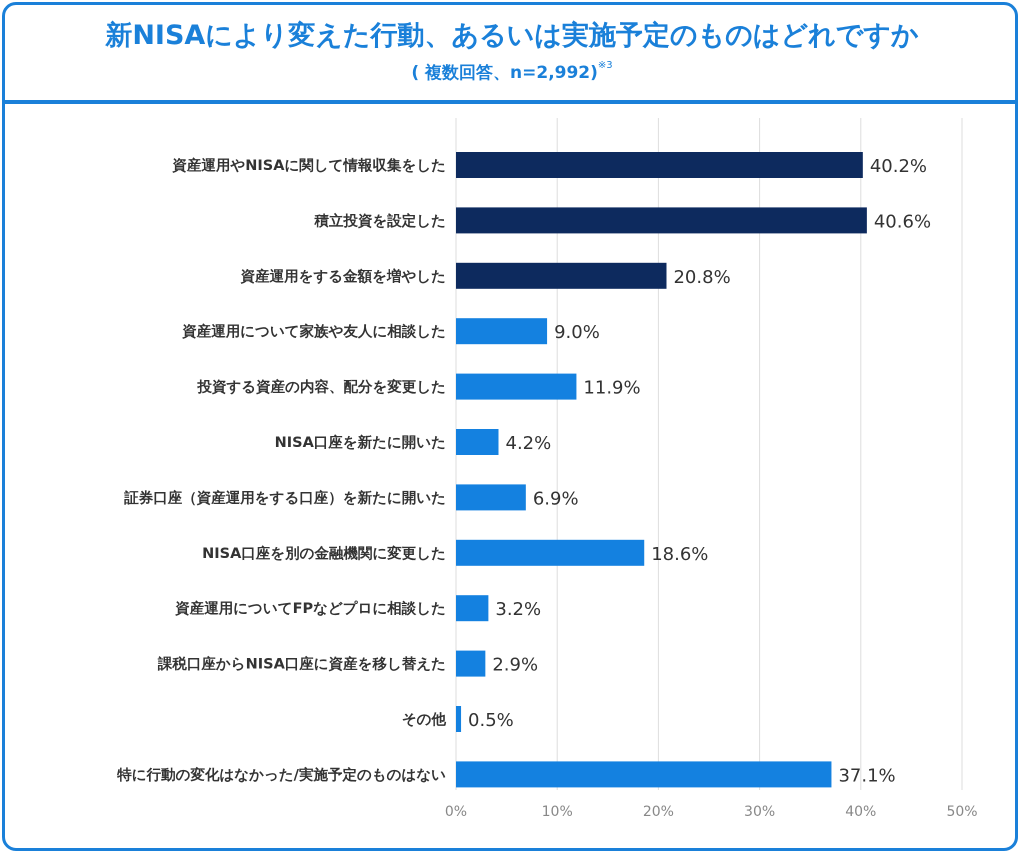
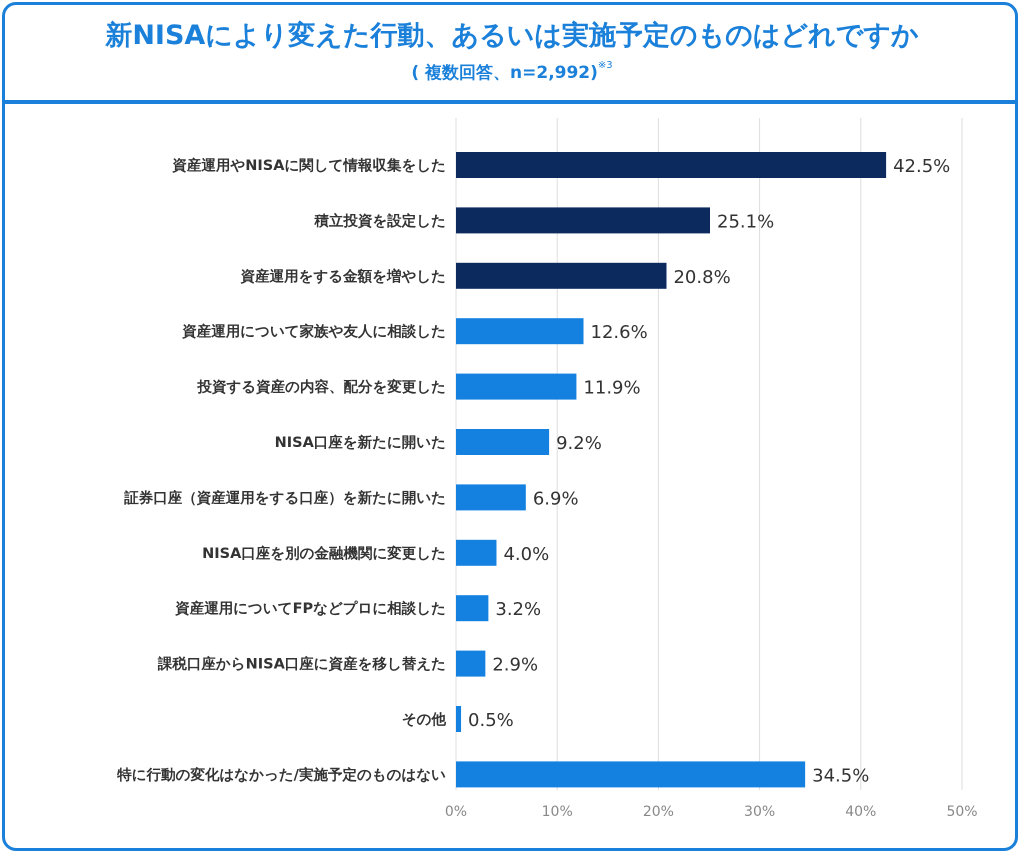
資産運用やNISAに関して情報収集をした: 40.2% -> 42.5%
積立投資を設定した: 40.6% -> 25.1%
資産運用について家族や友人に相談した: 9.0% -> 12.6%
NISA口座を新たに開いた: 4.2% -> 9.2%
NISA口座を別の金融機関に変更した: 18.6% -> 4.0%
特に行動の変化はなかった/実施予定のものはない: 37.1% -> 34.5%
